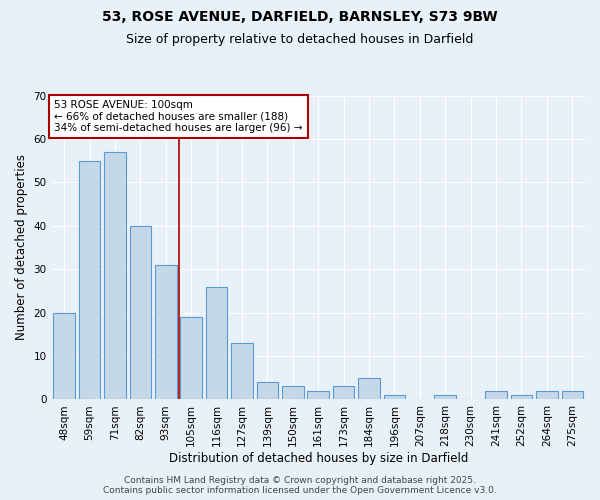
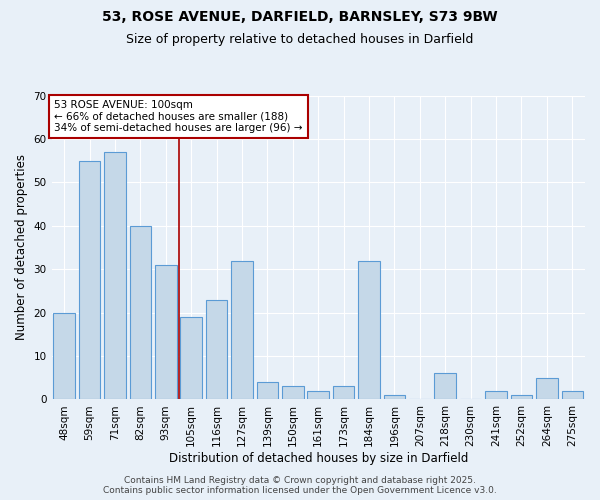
116sqm: 26 -> 23
127sqm: 13 -> 32
184sqm: 5 -> 32
218sqm: 1 -> 6
264sqm: 2 -> 5
